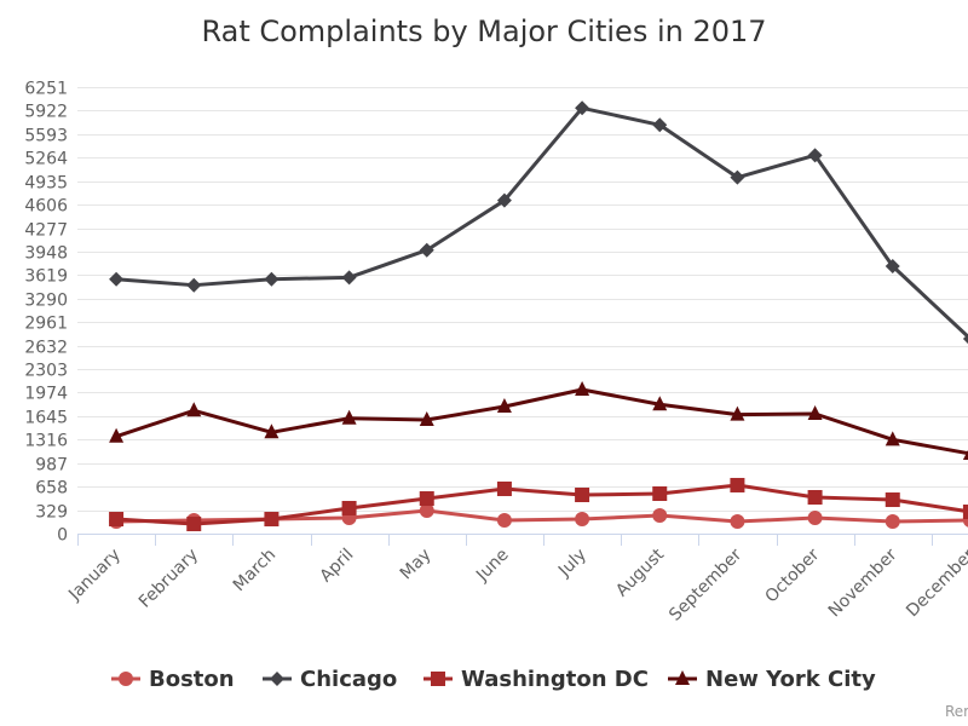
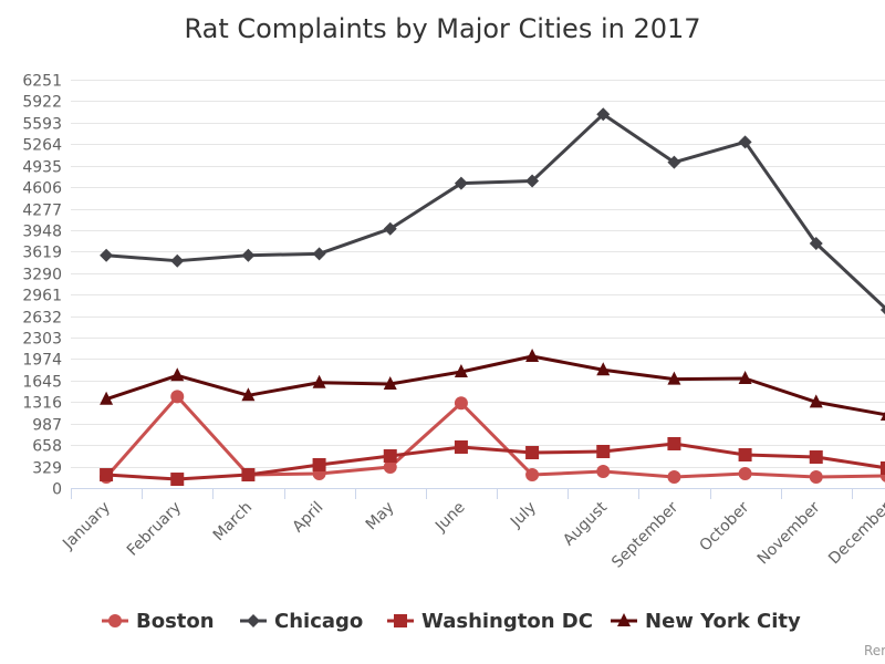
Boston/February: 200 -> 1400
Boston/June: 200 -> 1300
Chicago/July: 6000 -> 4700
